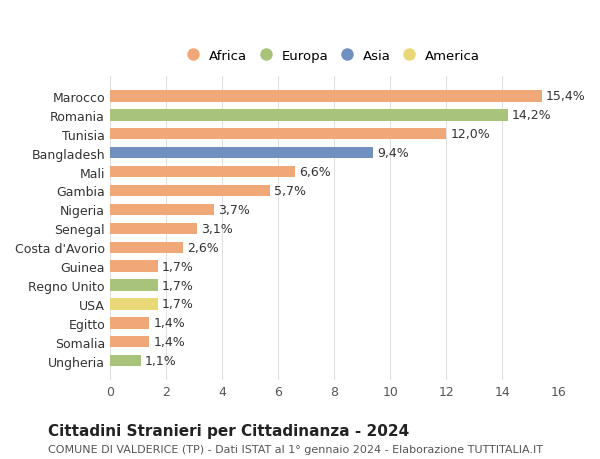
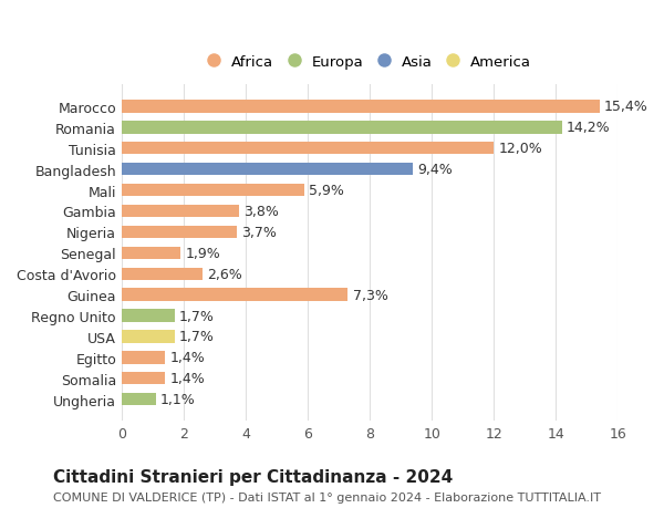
Mali: 6,6% -> 5,9%
Gambia: 5,7% -> 3,8%
Senegal: 3,1% -> 1,9%
Guinea: 1,7% -> 7,3%
